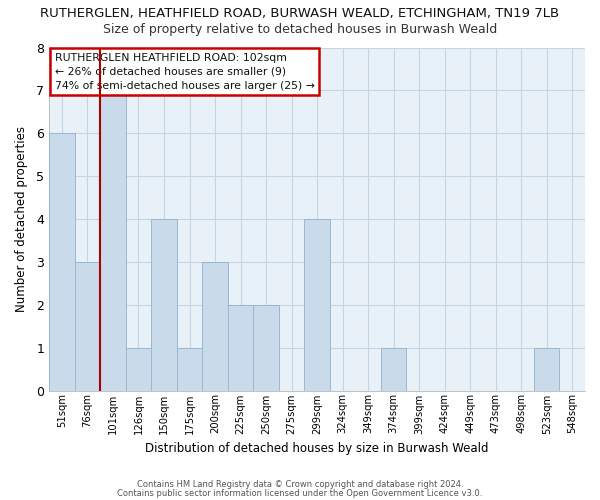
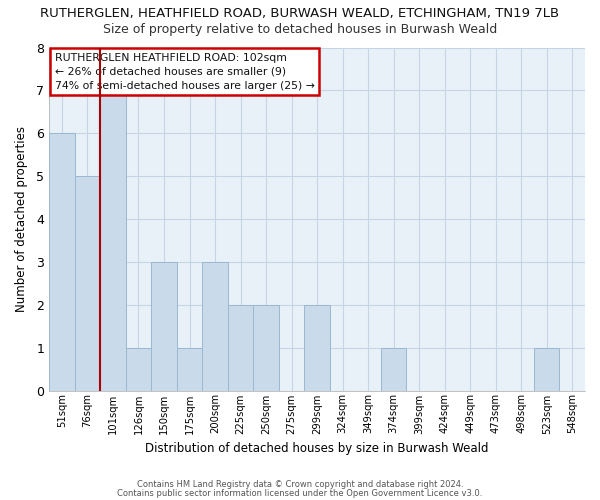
76sqm: 3 -> 5
150sqm: 4 -> 3
299sqm: 4 -> 2
